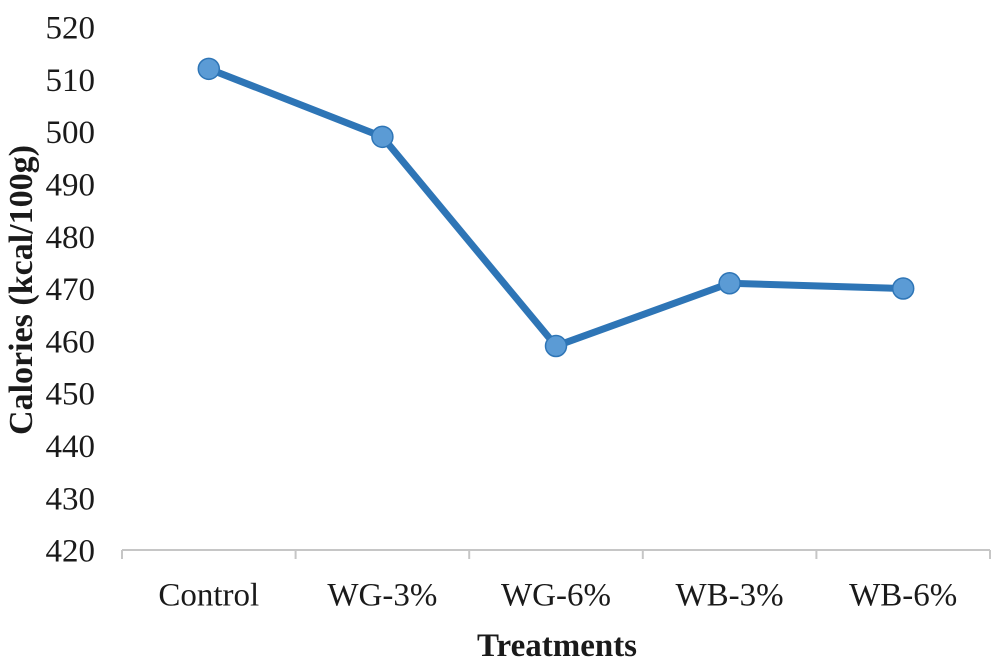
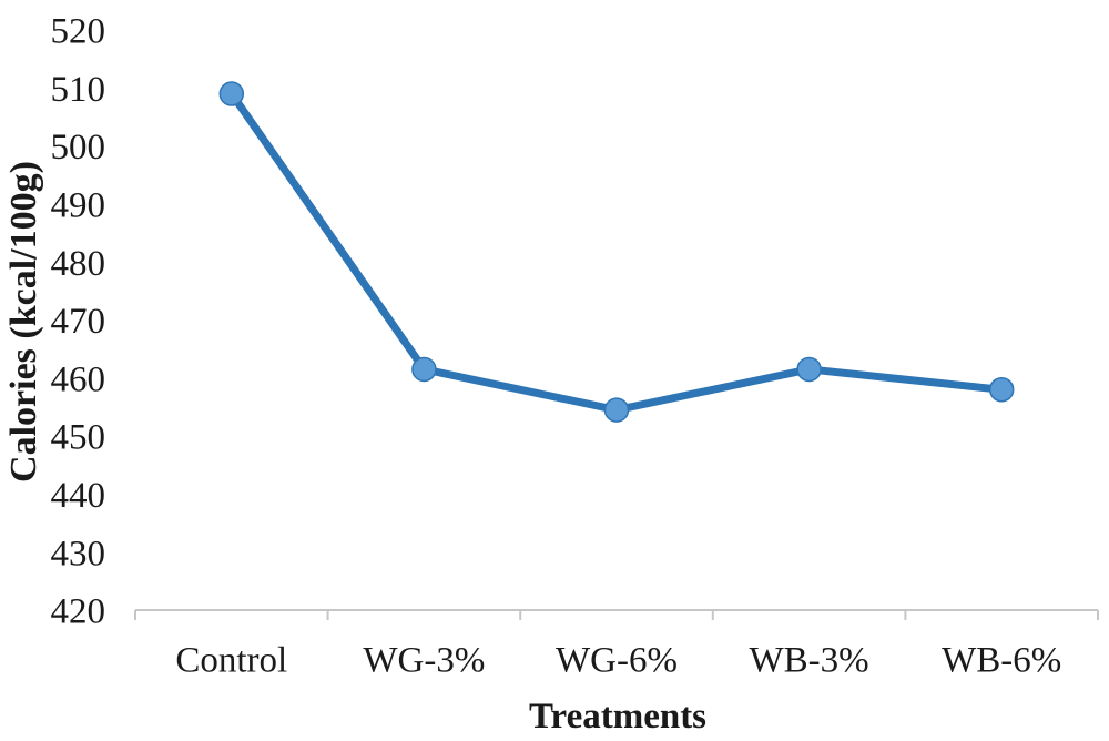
Control: 512 -> 509
WG-3%: 499 -> 462
WG-6%: 459 -> 454
WB-3%: 471 -> 462
WB-6%: 470 -> 458
